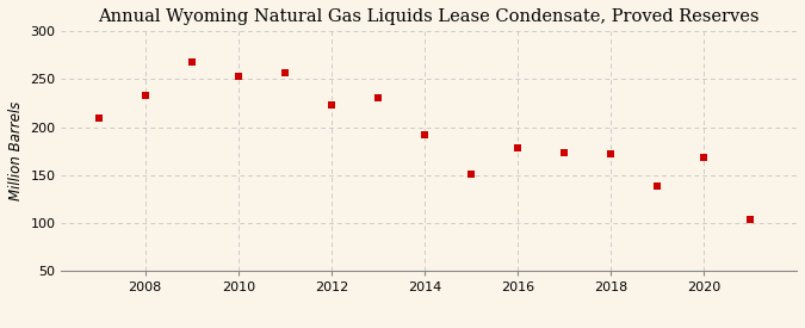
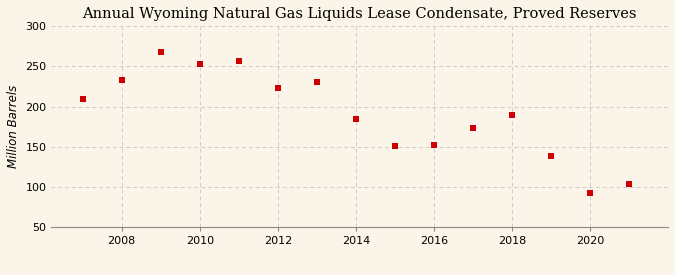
2014: 192 -> 184
2016: 178 -> 152
2018: 172 -> 190
2020: 168 -> 92
